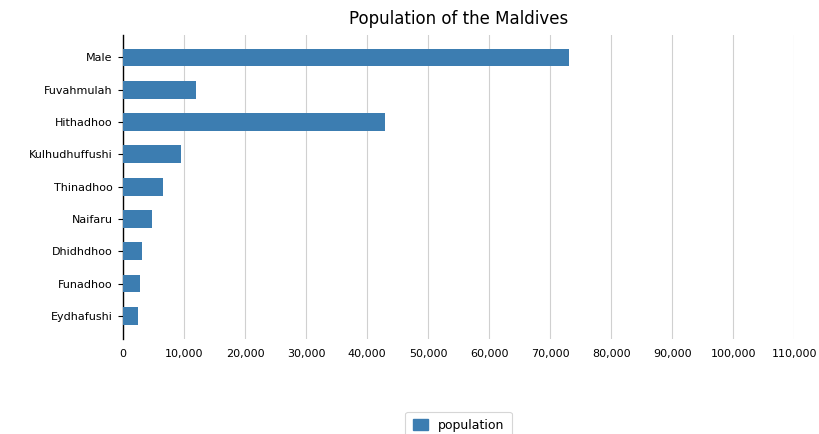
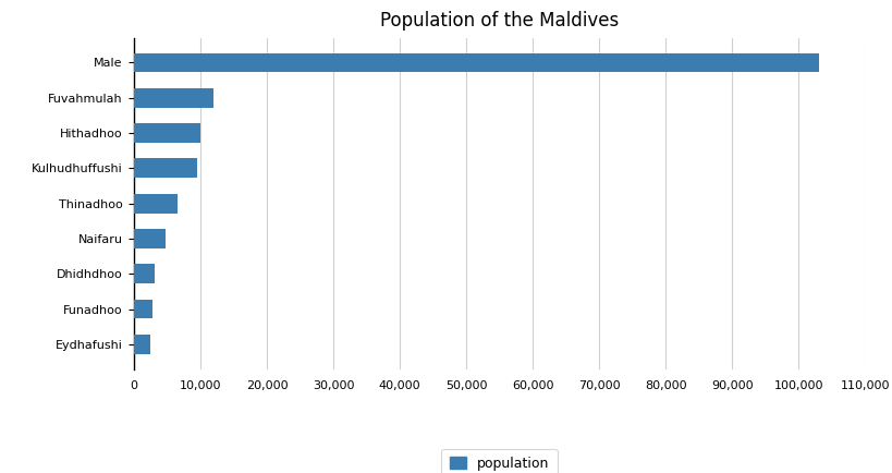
Male: 73,000 -> 103,000
Hithadhoo: 43,000 -> 10,000
